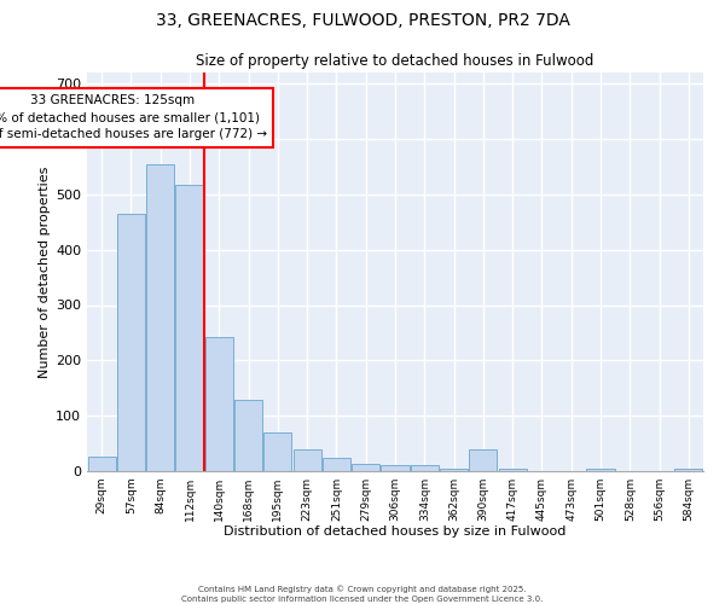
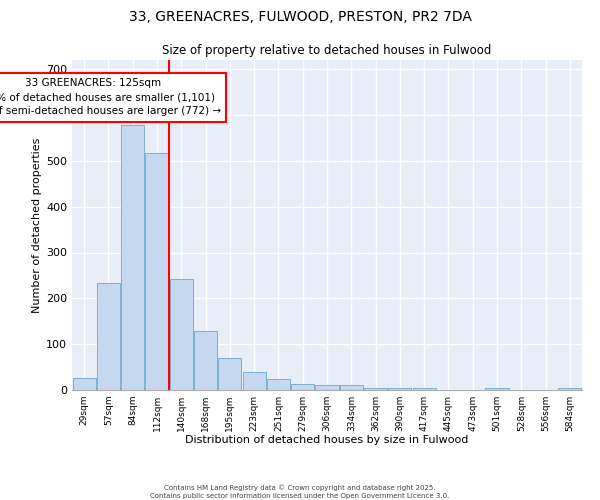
57sqm: 465 -> 234
84sqm: 555 -> 578
390sqm: 40 -> 5
